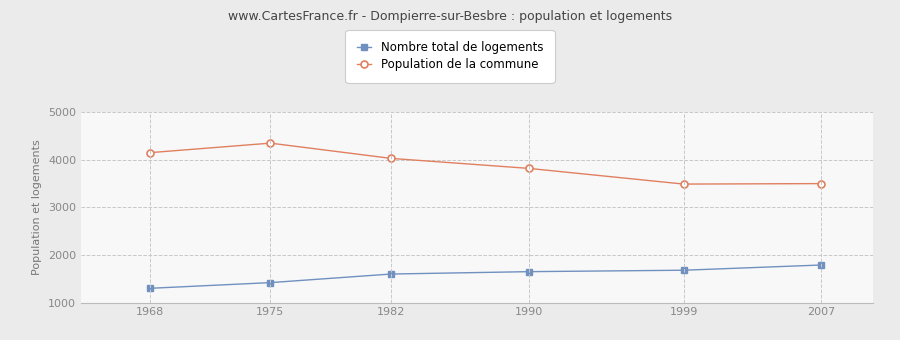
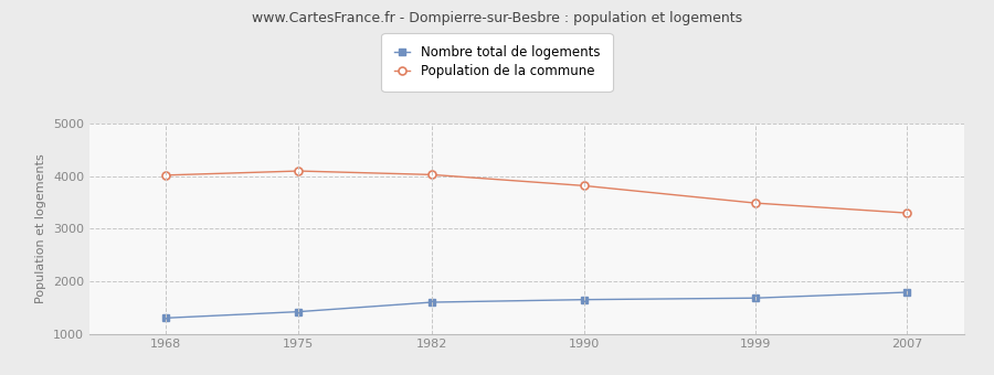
Population de la commune/1968: 4150 -> 4020
Population de la commune/1975: 4350 -> 4100
Population de la commune/2007: 3500 -> 3300
